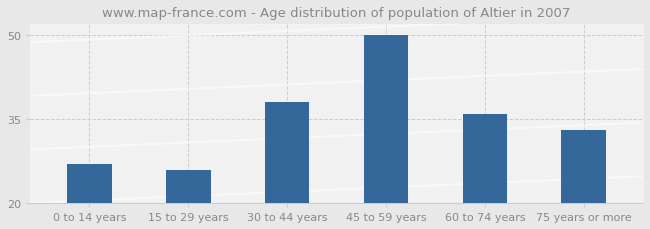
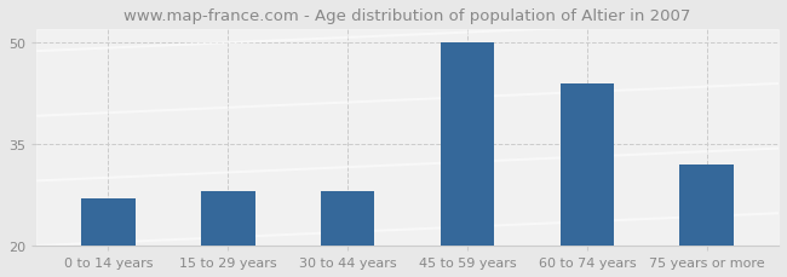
15 to 29 years: 26 -> 28
30 to 44 years: 38 -> 28
60 to 74 years: 36 -> 44
75 years or more: 33 -> 32
